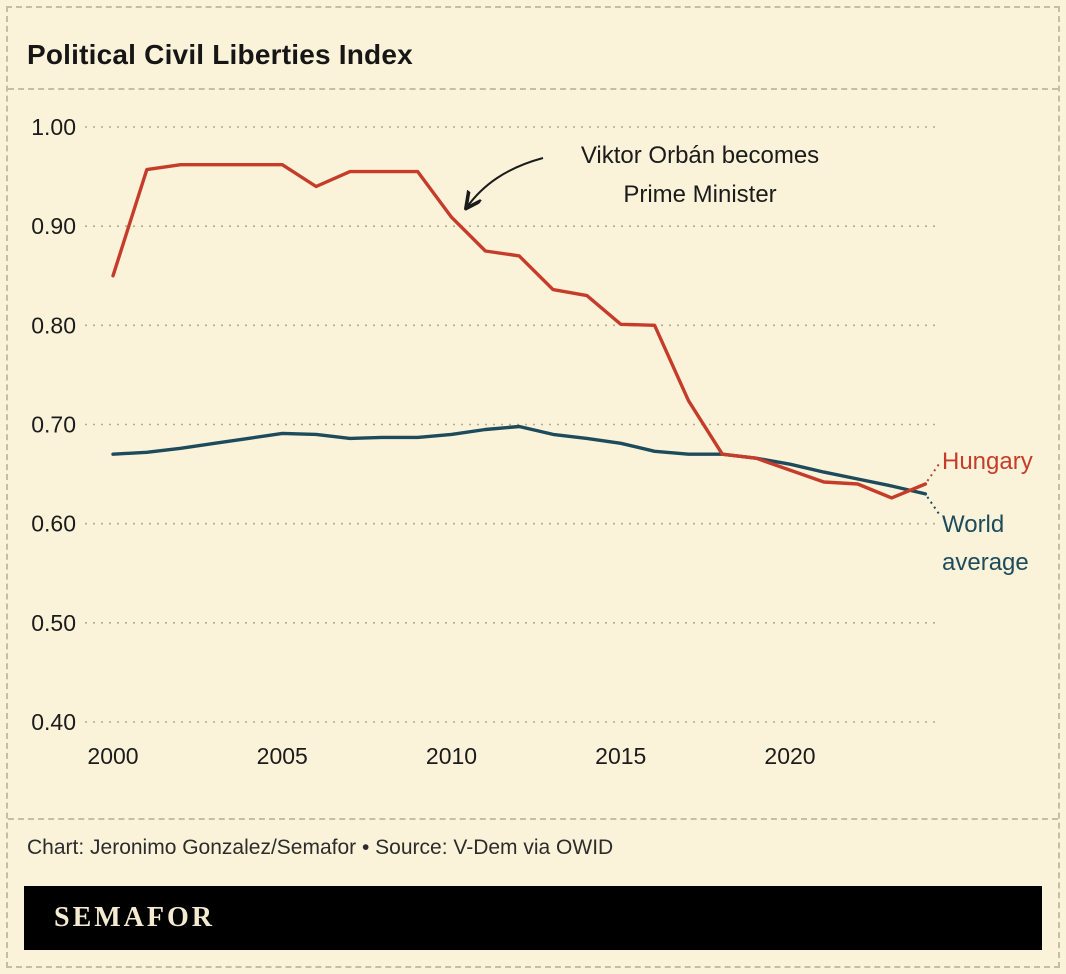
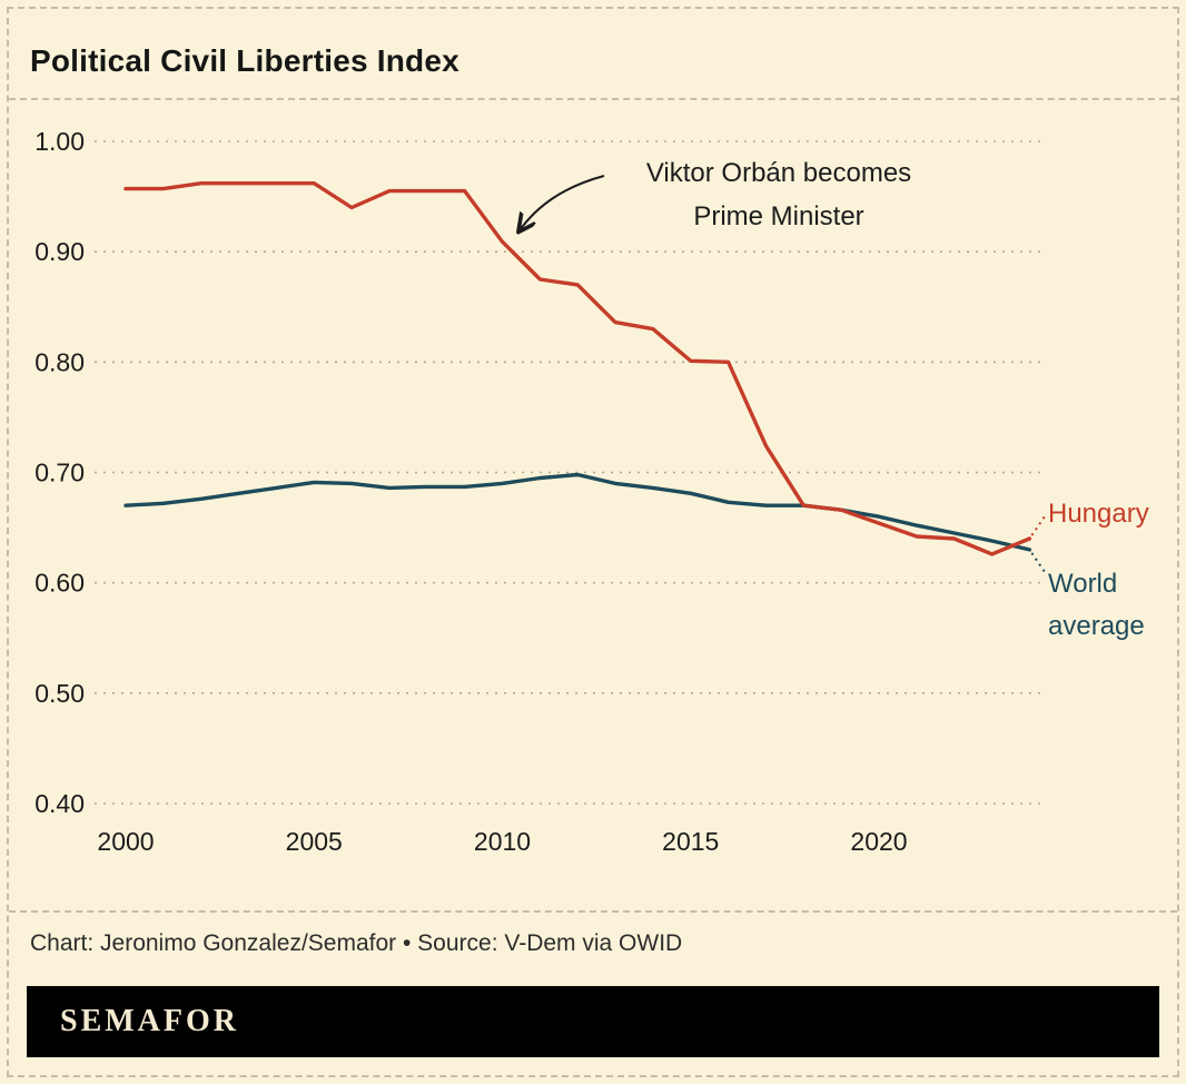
Hungary/2000: 0.85 -> 0.96
